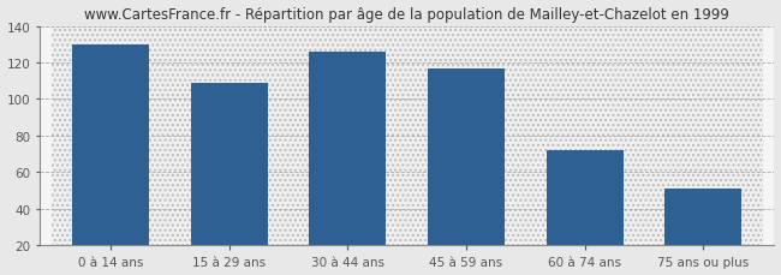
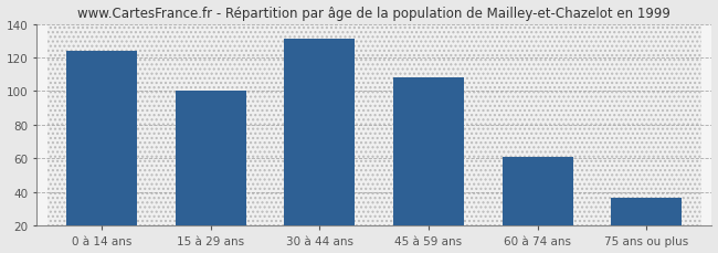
0 à 14 ans: 130 -> 124
15 à 29 ans: 109 -> 100
30 à 44 ans: 126 -> 131
45 à 59 ans: 117 -> 108
60 à 74 ans: 72 -> 61
75 ans ou plus: 51 -> 37
